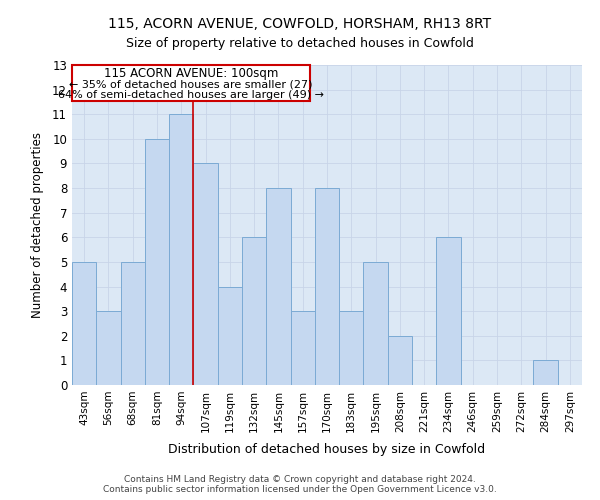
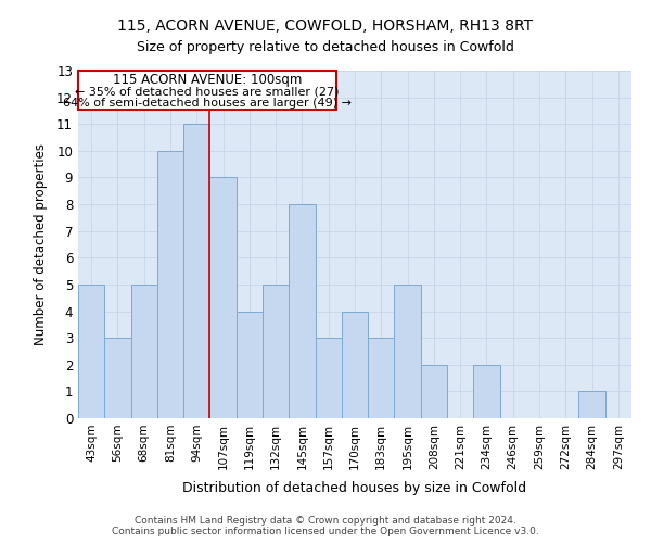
132sqm: 6 -> 5
170sqm: 8 -> 4
234sqm: 6 -> 2
